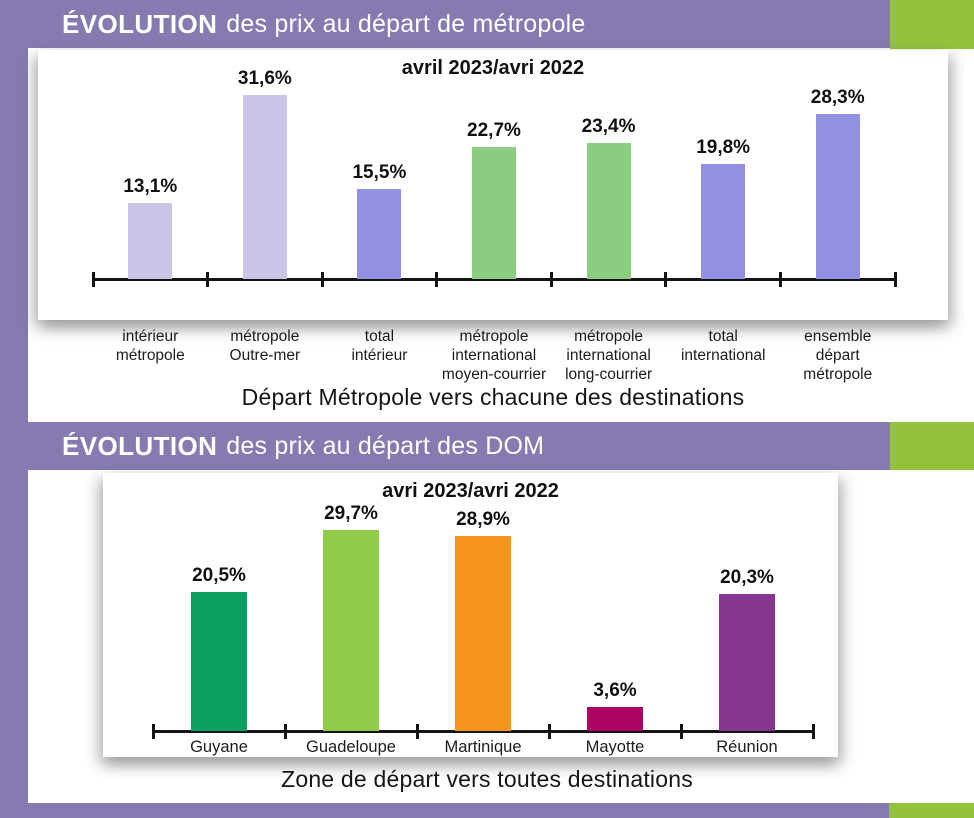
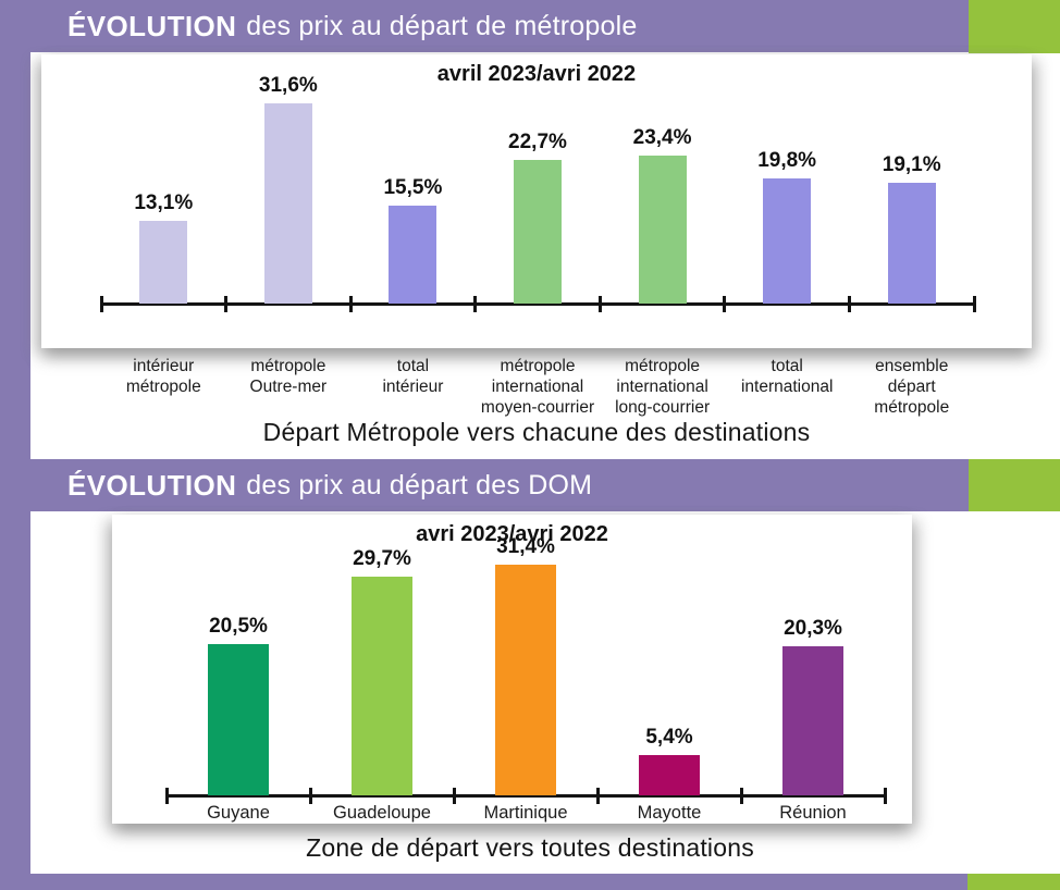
avril 2023/avri 2022/ensemble départ métropole: 28,3% -> 19,1%
avri 2023/avri 2022/Martinique: 28,9% -> 31,4%
avri 2023/avri 2022/Mayotte: 3,6% -> 5,4%
